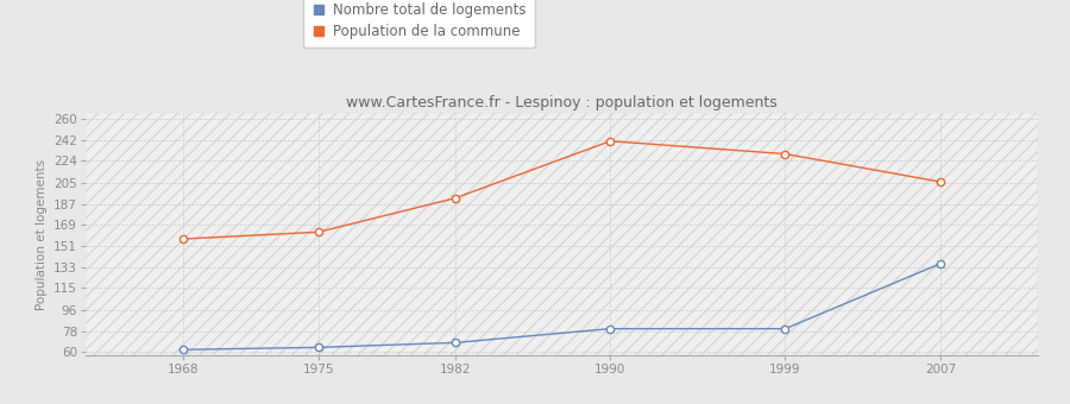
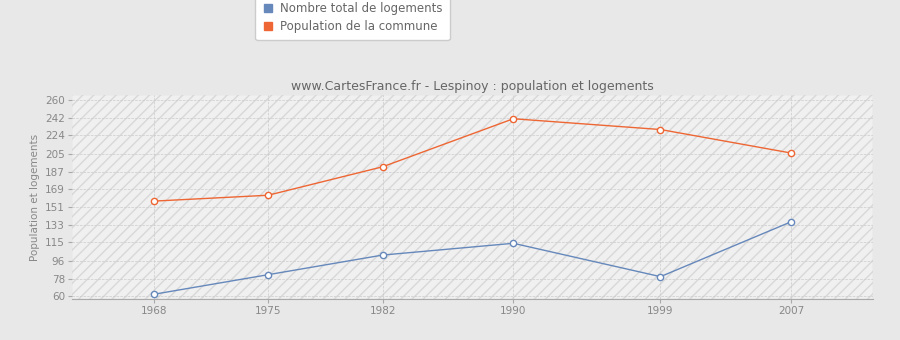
Nombre total de logements/1975: 64 -> 82
Nombre total de logements/1982: 68 -> 102
Nombre total de logements/1990: 80 -> 114
